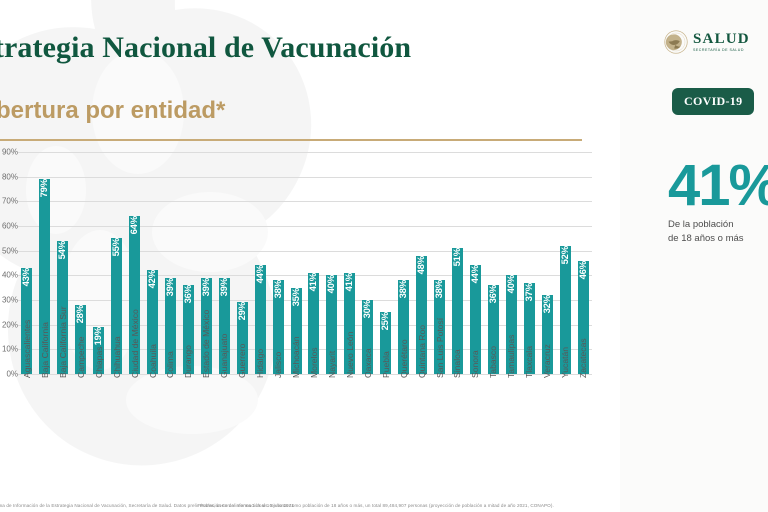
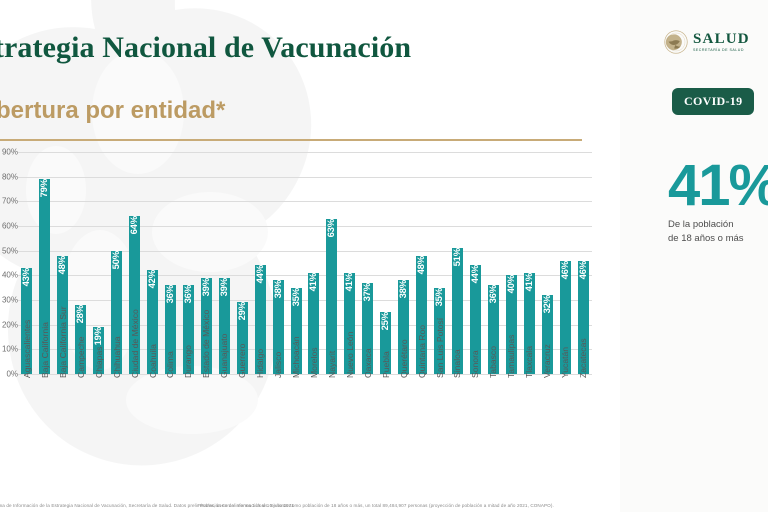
Baja California Sur: 54% -> 48%
Chihuahua: 55% -> 50%
Colima: 39% -> 36%
Nayarit: 40% -> 63%
Oaxaca: 30% -> 37%
San Luis Potosí: 38% -> 35%
Tlaxcala: 37% -> 41%
Yucatán: 52% -> 46%
